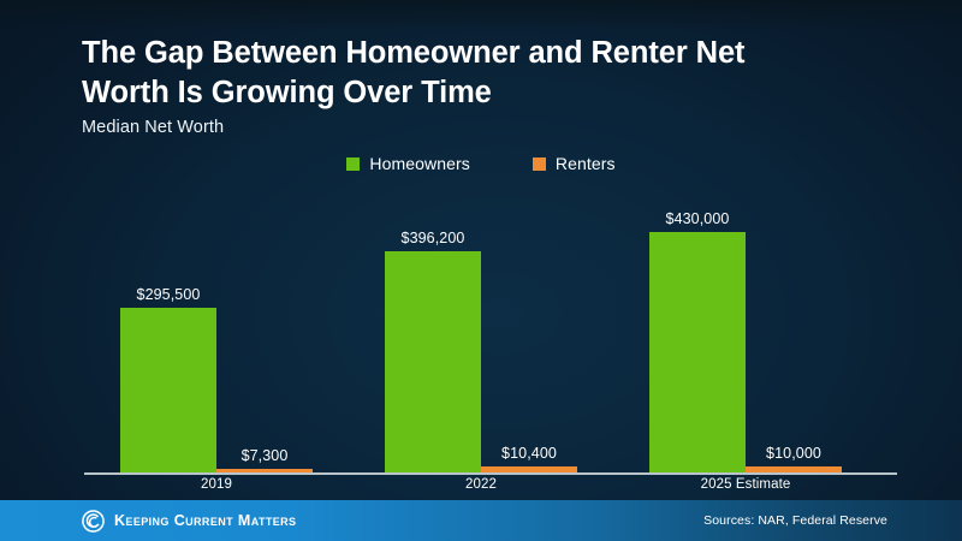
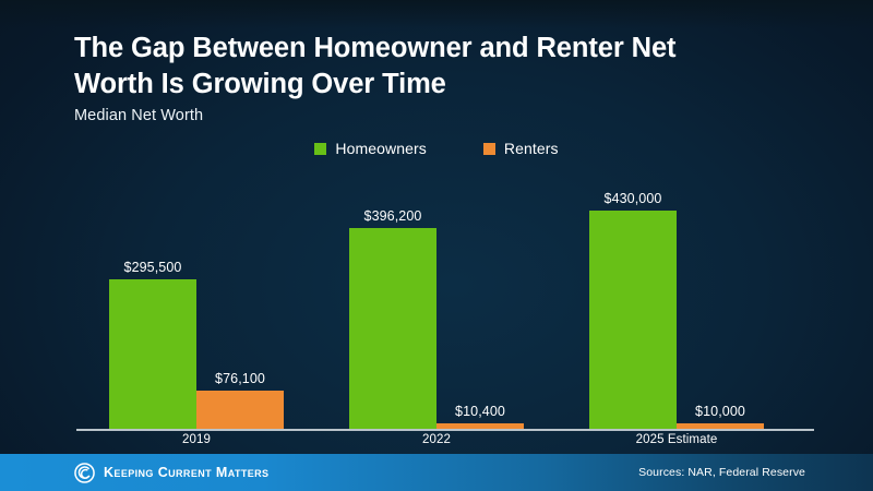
Renters/2019: $7,300 -> $76,100
